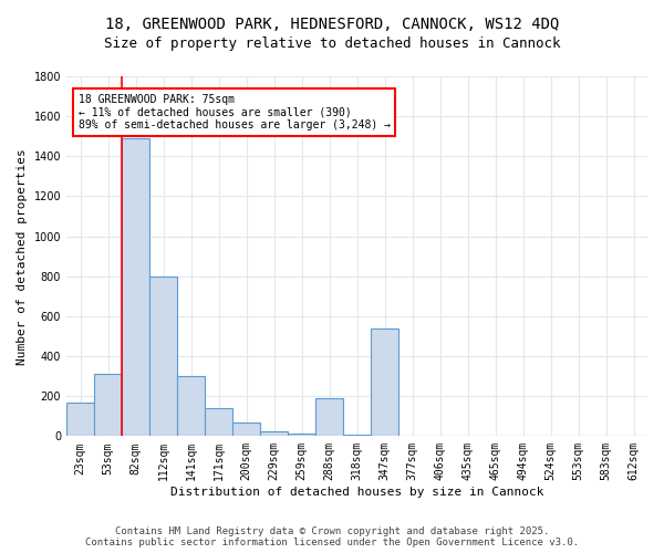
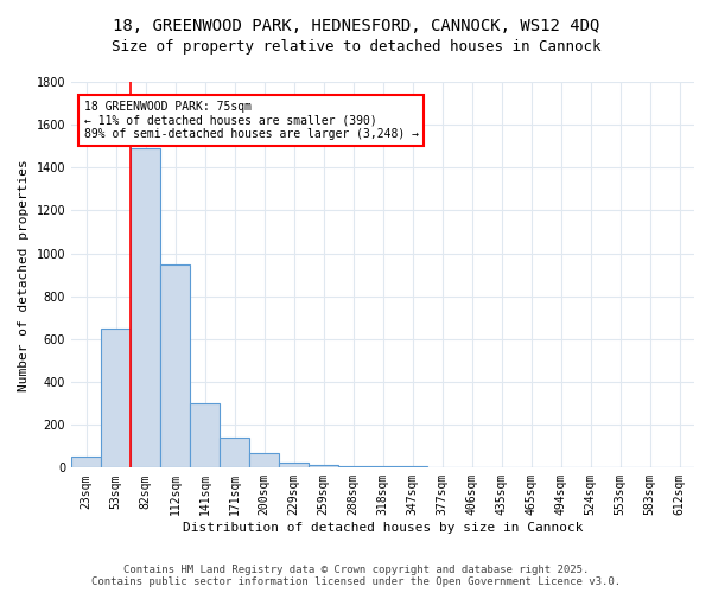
23sqm: 170 -> 50
53sqm: 310 -> 650
112sqm: 800 -> 950
288sqm: 190 -> 10
347sqm: 540 -> 0
